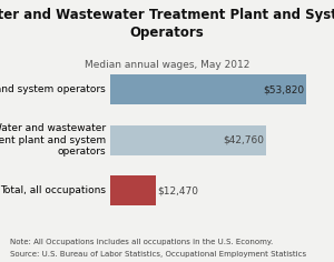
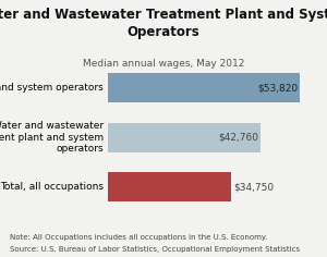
Total, all occupations: $12,470 -> $34,750
